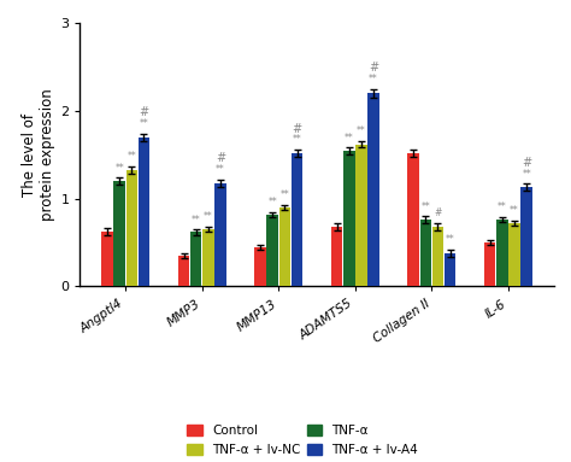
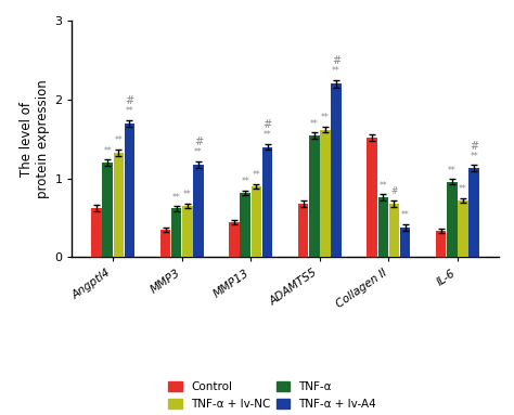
TNF-α + lv-A4/MMP13: 1.52 -> 1.40
Control/IL-6: 0.50 -> 0.34
TNF-α/IL-6: 0.76 -> 0.96
